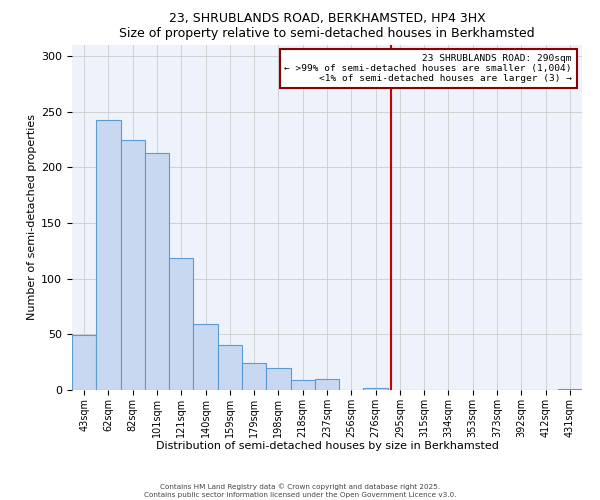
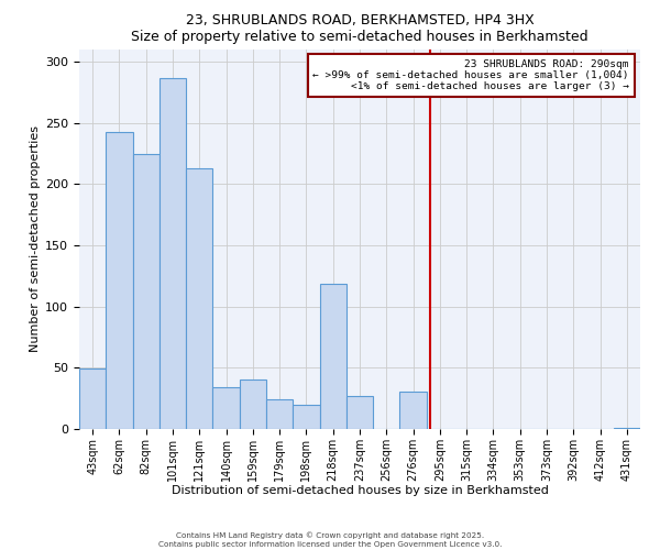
101sqm: 213 -> 287
121sqm: 119 -> 213
140sqm: 59 -> 34
218sqm: 9 -> 119
237sqm: 10 -> 27
276sqm: 2 -> 31
